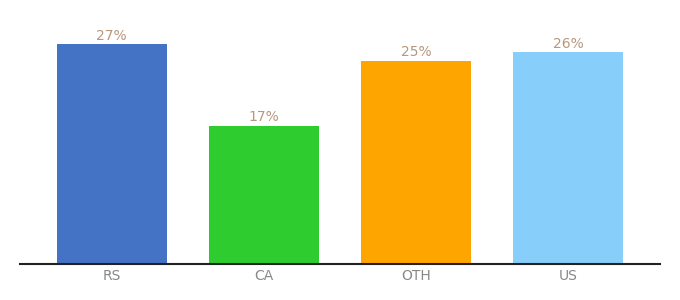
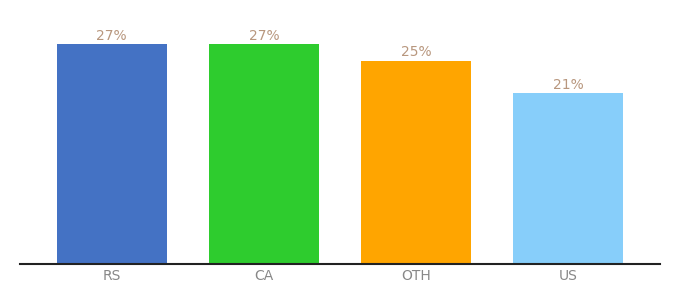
CA: 17% -> 27%
US: 26% -> 21%
